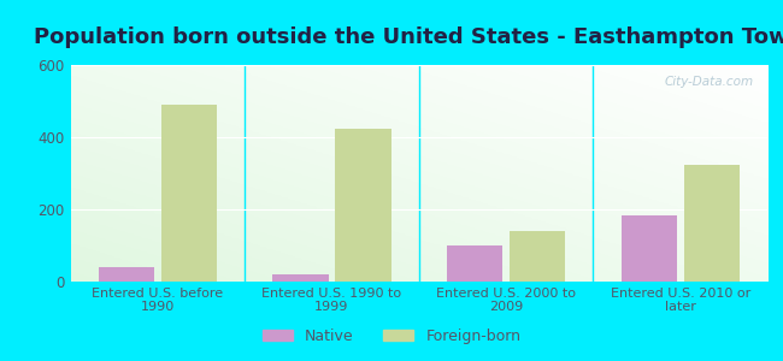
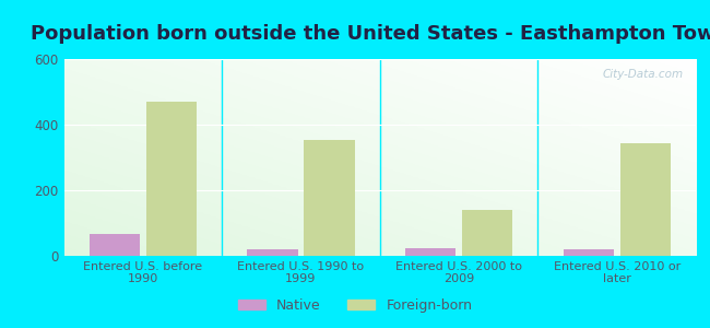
Native/Entered U.S. before 1990: 40 -> 68
Foreign-born/Entered U.S. before 1990: 490 -> 470
Foreign-born/Entered U.S. 1990 to 1999: 425 -> 352
Native/Entered U.S. 2000 to 2009: 100 -> 25
Native/Entered U.S. 2010 or later: 185 -> 20
Foreign-born/Entered U.S. 2010 or later: 325 -> 345
